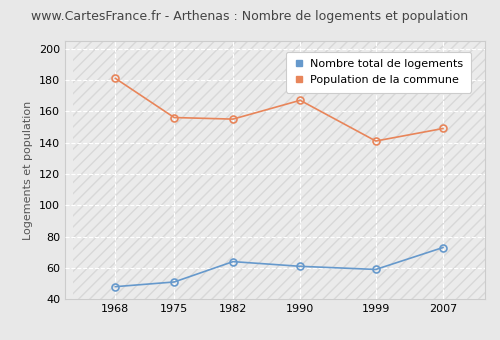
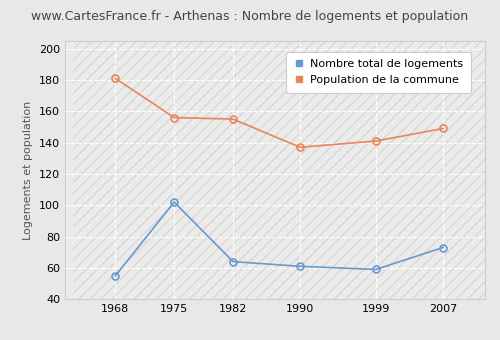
Nombre total de logements/1968: 48 -> 55
Nombre total de logements/1975: 51 -> 102
Population de la commune/1990: 167 -> 137
